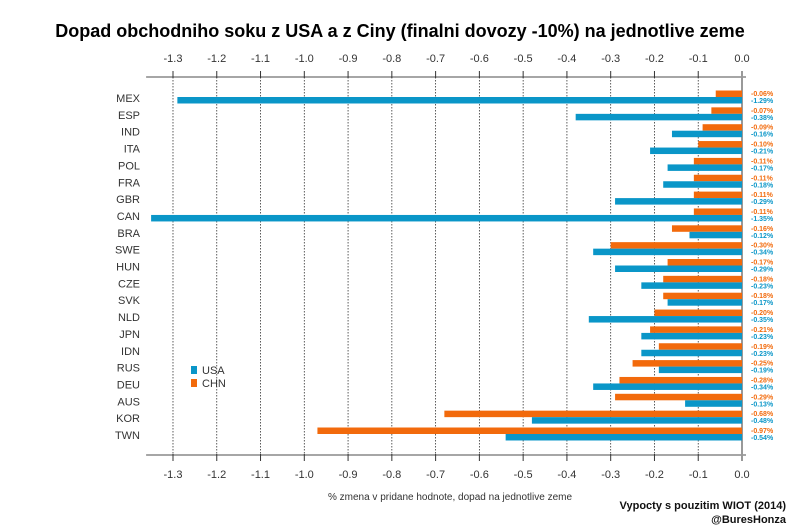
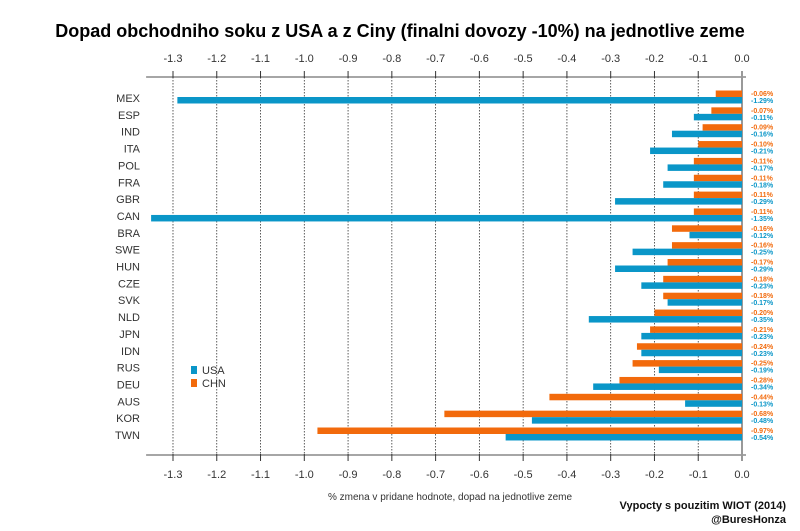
USA/ESP: -0.38% -> -0.11%
USA/SWE: -0.34% -> -0.25%
CHN/SWE: -0.30% -> -0.16%
CHN/IDN: -0.19% -> -0.24%
CHN/AUS: -0.29% -> -0.44%
